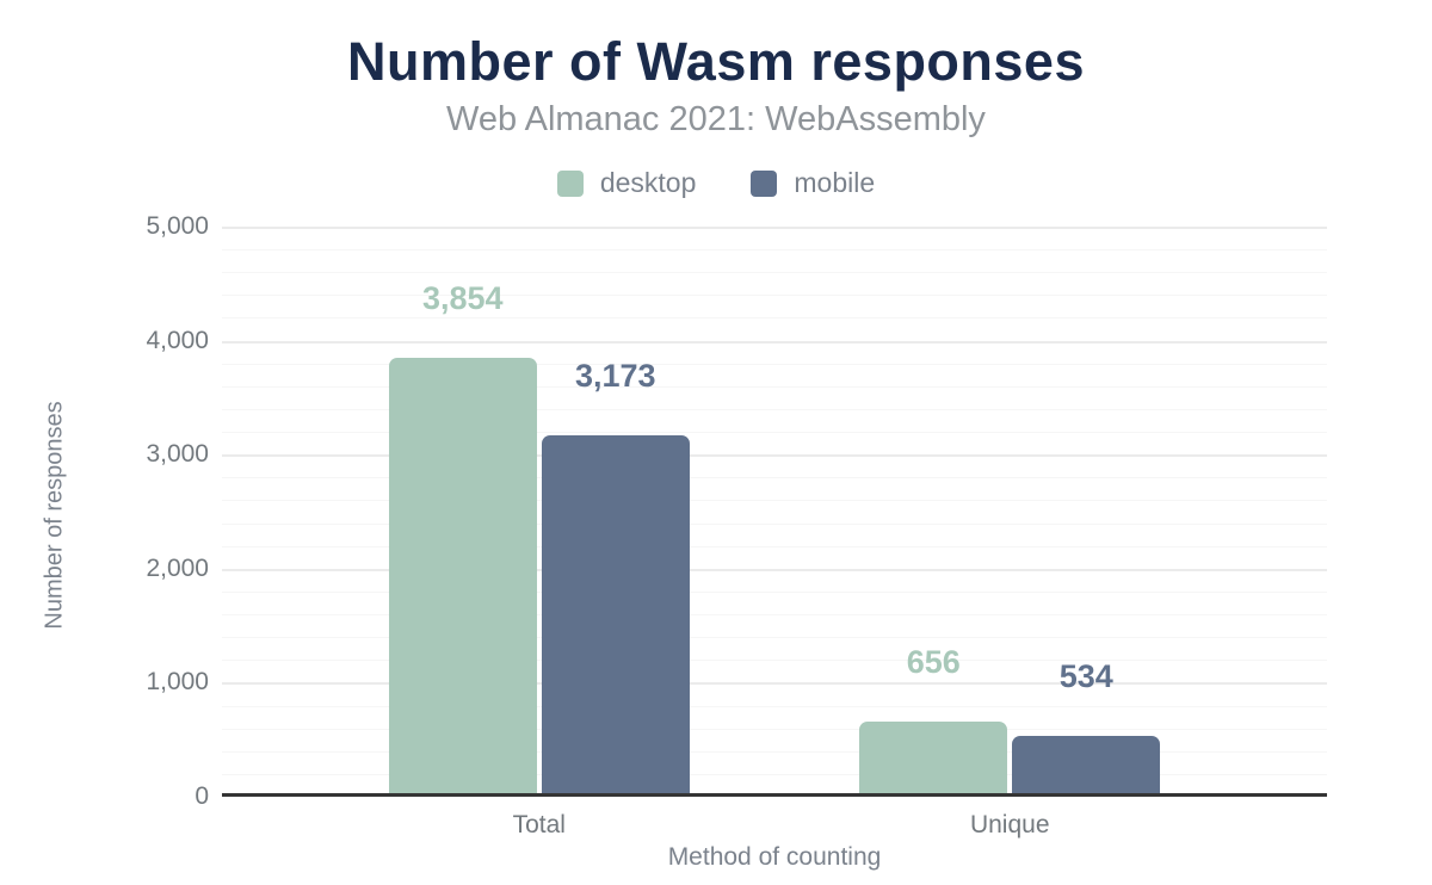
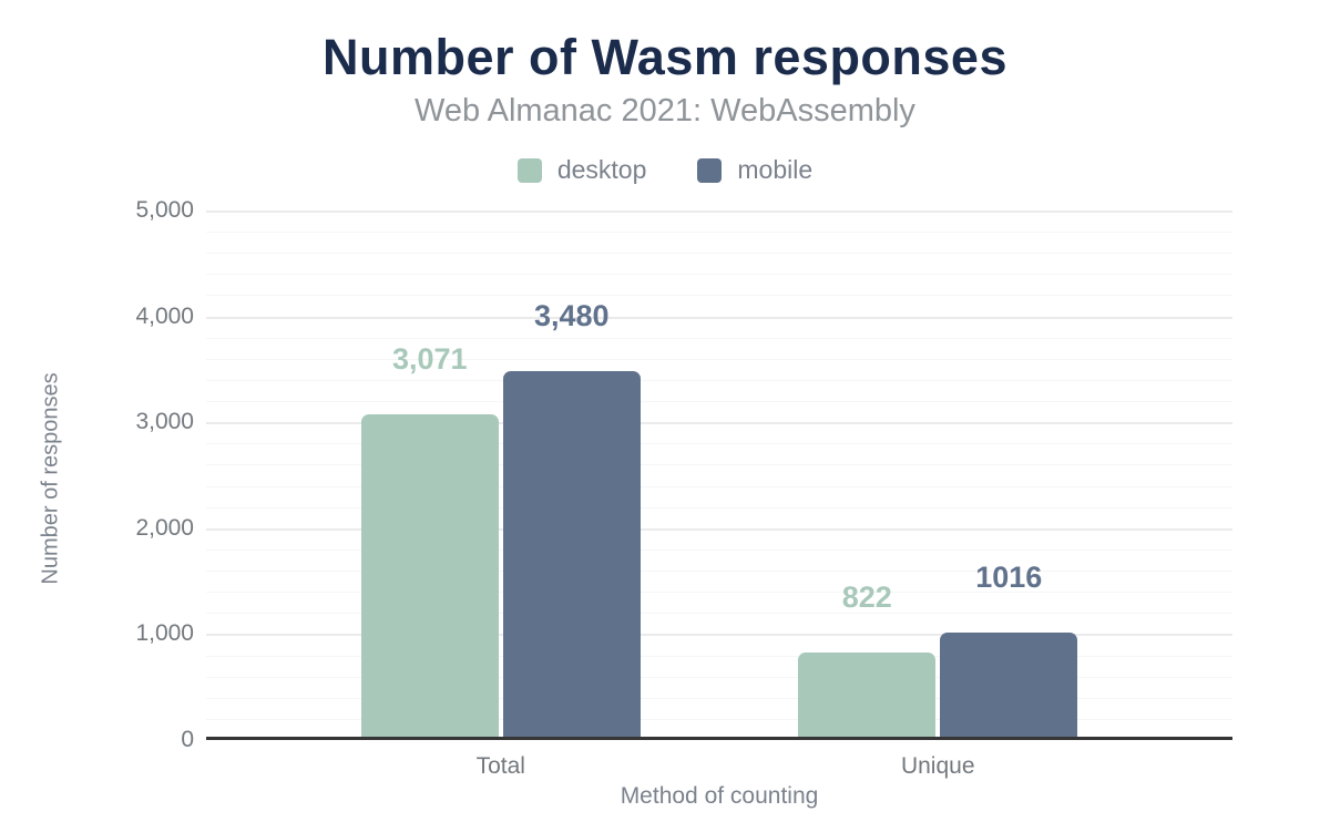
desktop/Total: 3,854 -> 3,071
mobile/Total: 3,173 -> 3,480
desktop/Unique: 656 -> 822
mobile/Unique: 534 -> 1016
